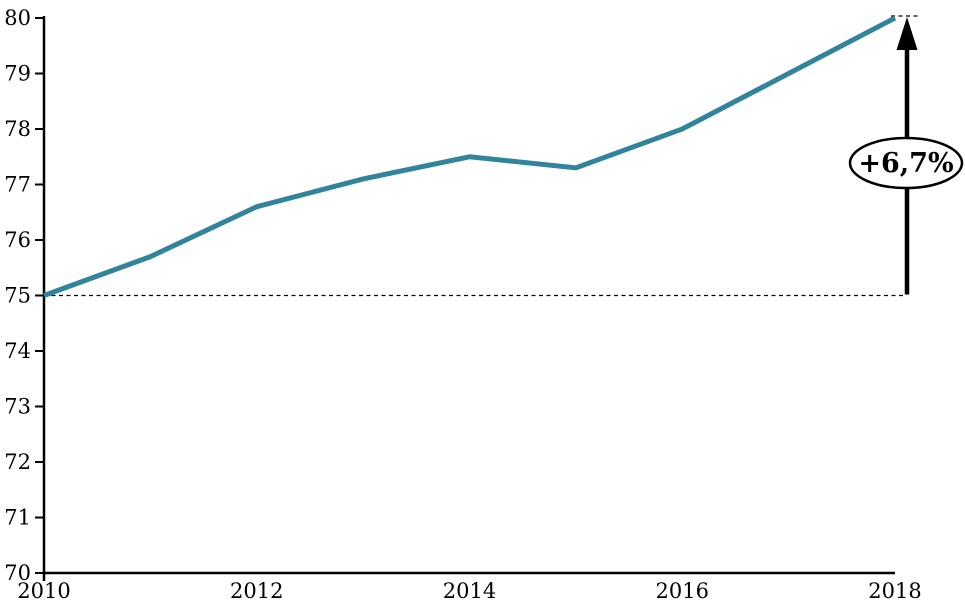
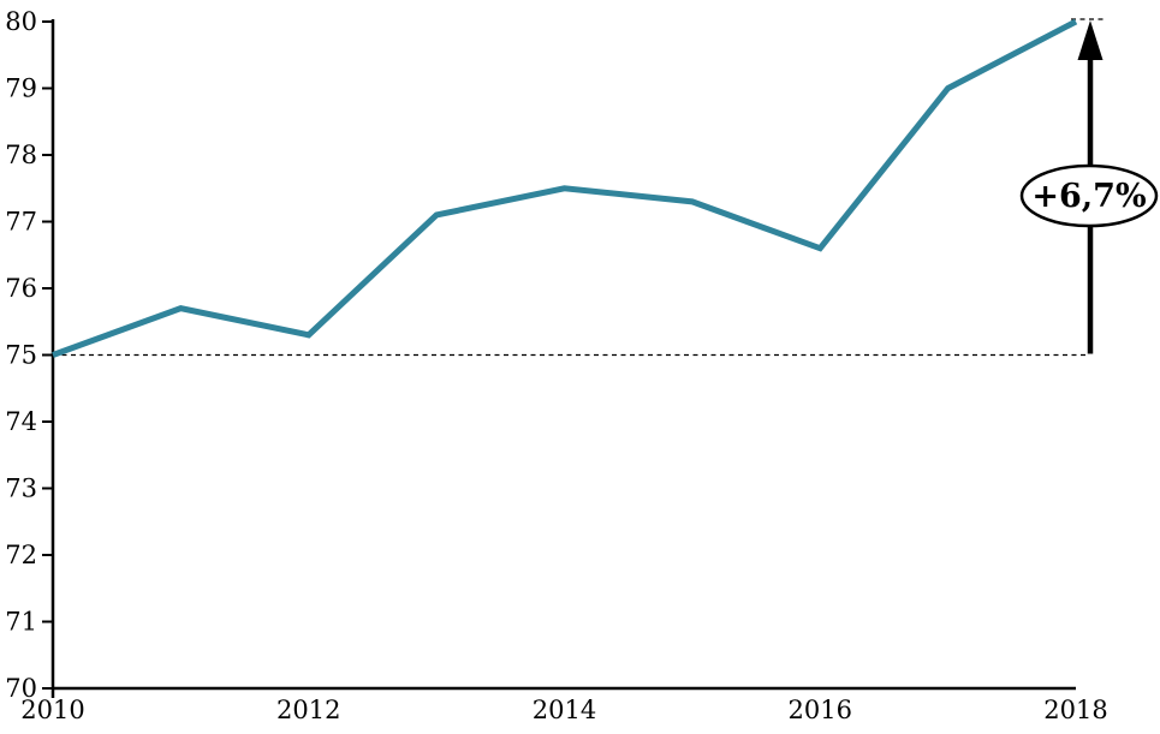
2012: 76.6 -> 75.3
2016: 78.0 -> 76.6
